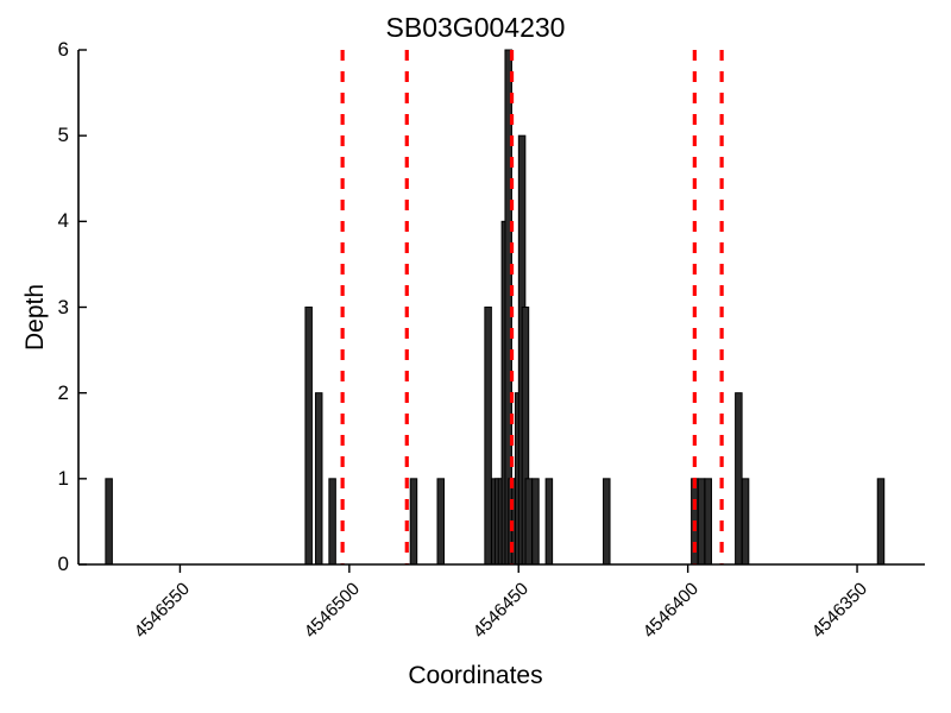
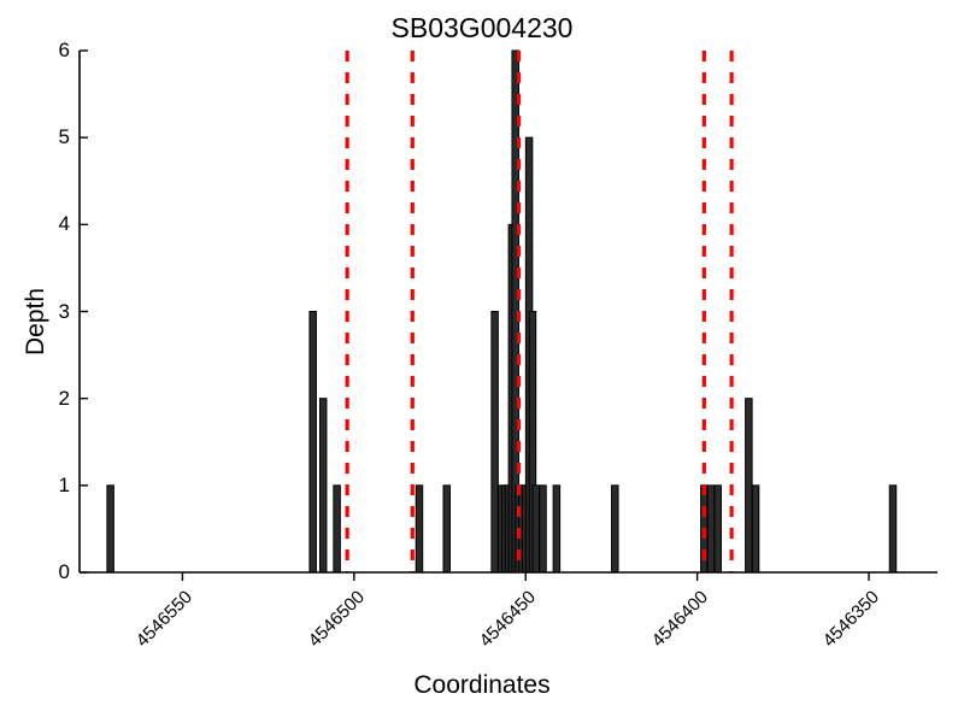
4546450: 2 -> 1
